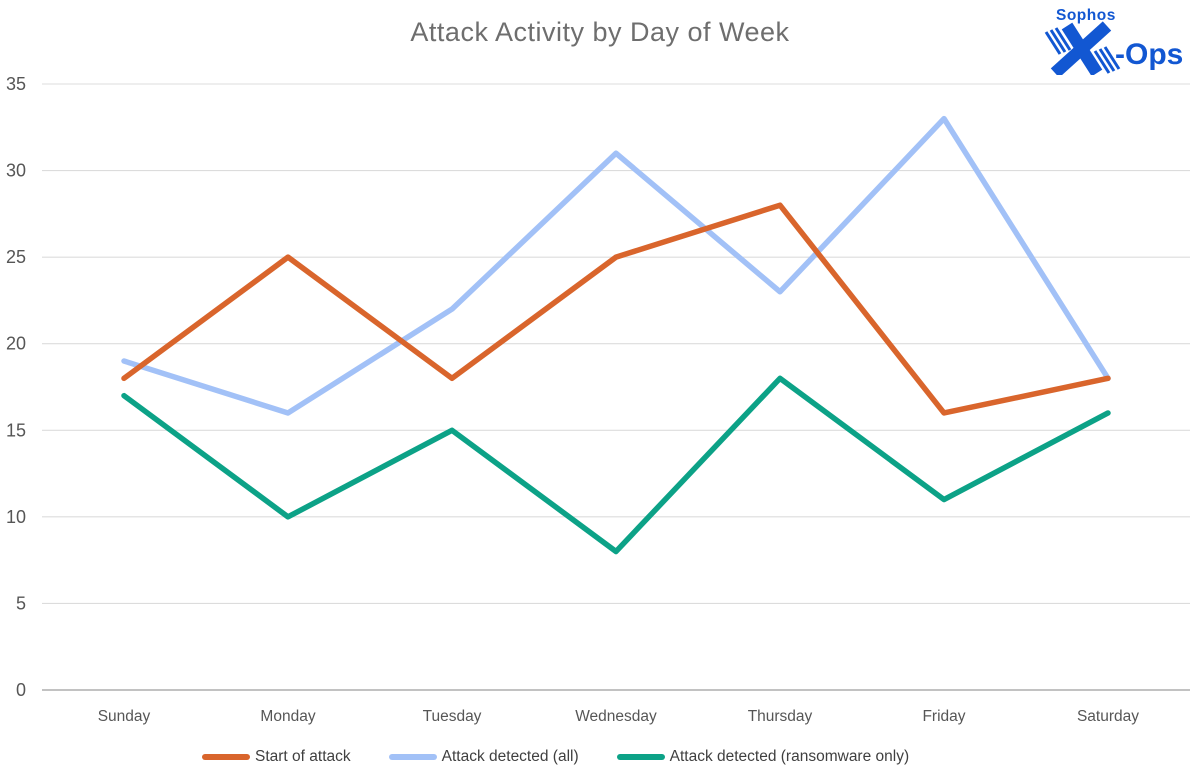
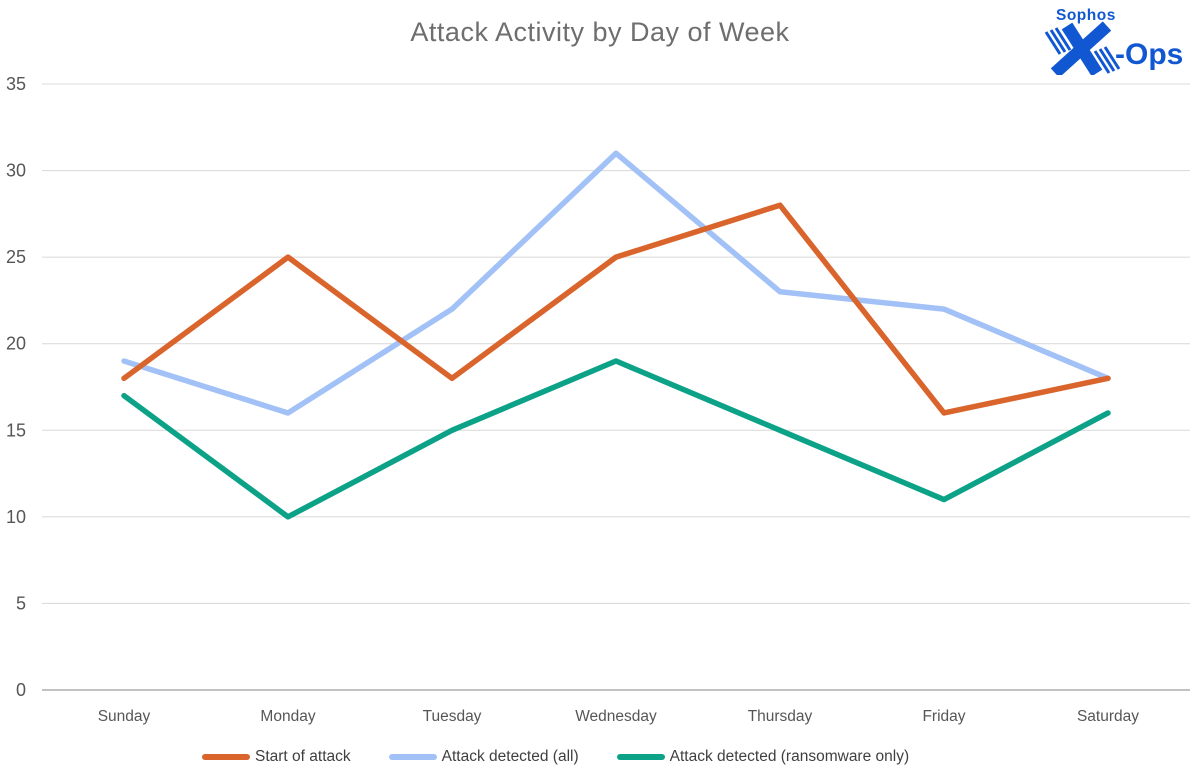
Attack detected (ransomware only)/Wednesday: 8 -> 19
Attack detected (ransomware only)/Thursday: 18 -> 15
Attack detected (all)/Friday: 33 -> 22
